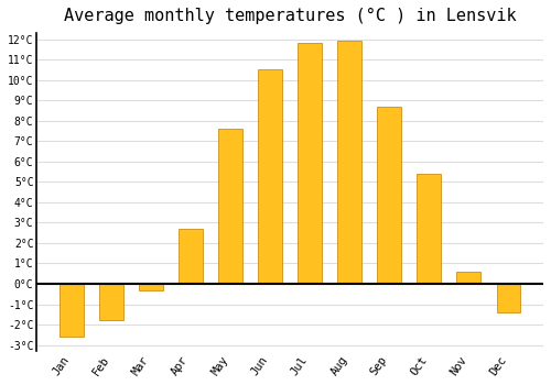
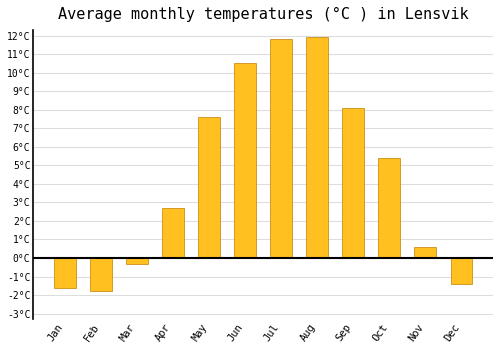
Jan: -2.6°C -> -1.6°C
Sep: 8.7°C -> 8.1°C
